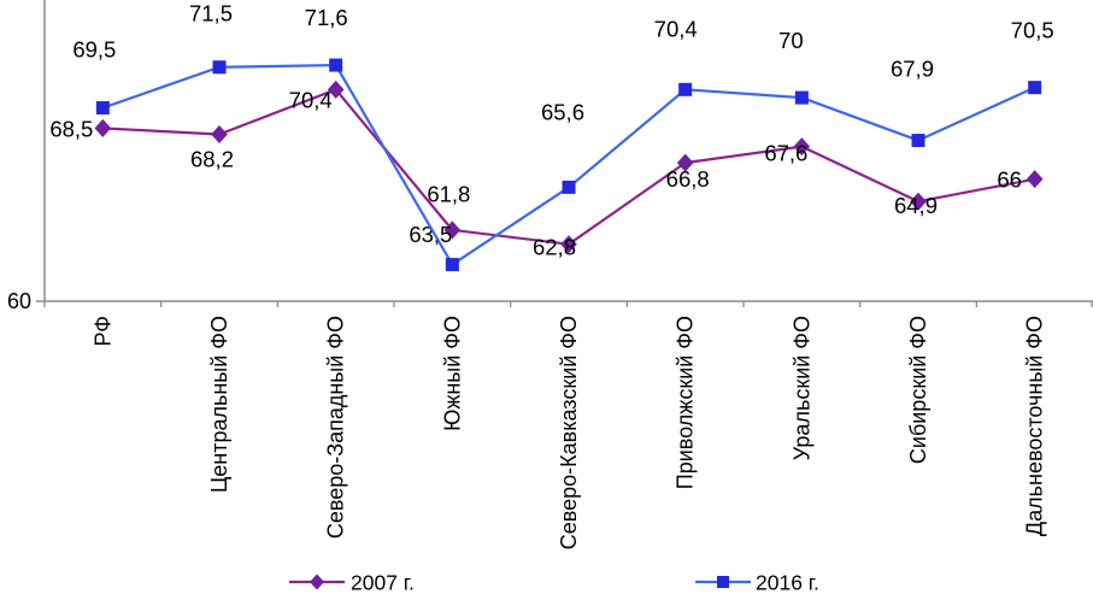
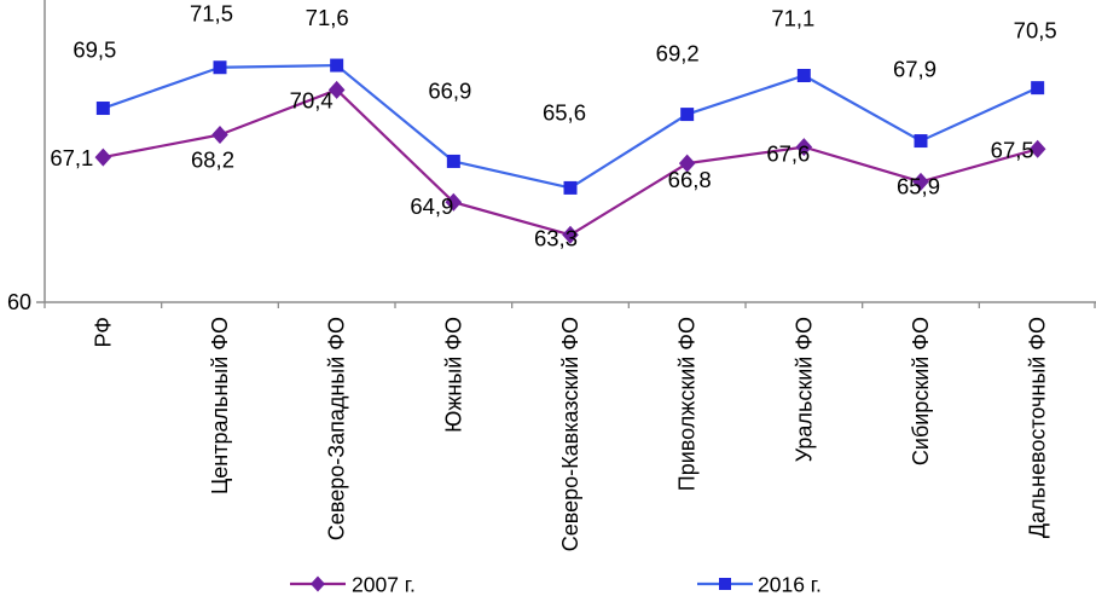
2007 г./РФ: 68,5 -> 67,1
2007 г./Южный ФО: 63,5 -> 64,9
2016 г./Южный ФО: 61,8 -> 66,9
2007 г./Северо-Кавказский ФО: 62,8 -> 63,3
2016 г./Приволжский ФО: 70,4 -> 69,2
2016 г./Уральский ФО: 70 -> 71,1
2007 г./Сибирский ФО: 64,9 -> 65,9
2007 г./Дальневосточный ФО: 66 -> 67,5
